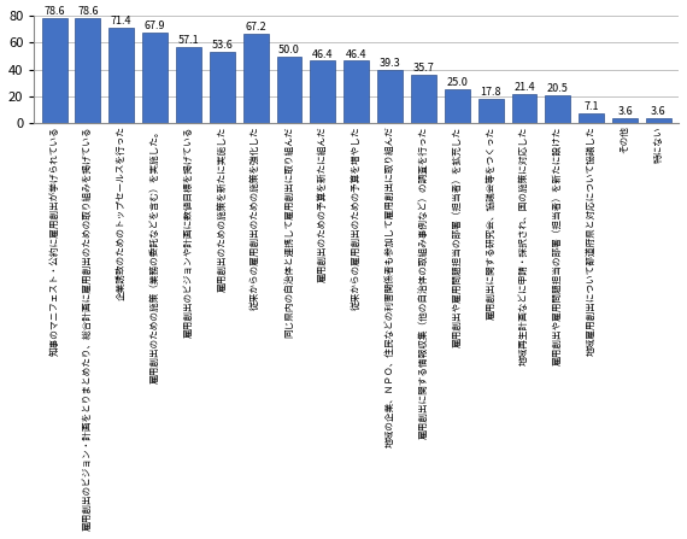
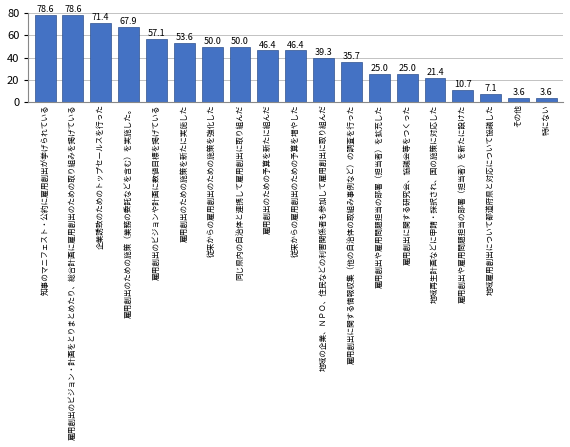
従来からの雇用創出のための施策を強化した: 67.2 -> 50.0
雇用創出に関する研究会、協議会等をつくった: 17.8 -> 25.0
雇用創出や雇用問題担当の部署（担当者）を新たに設けた: 20.5 -> 10.7
